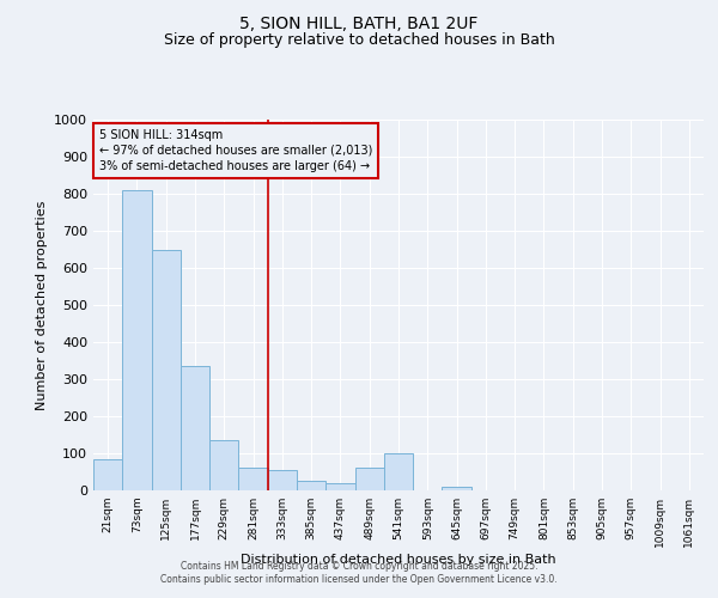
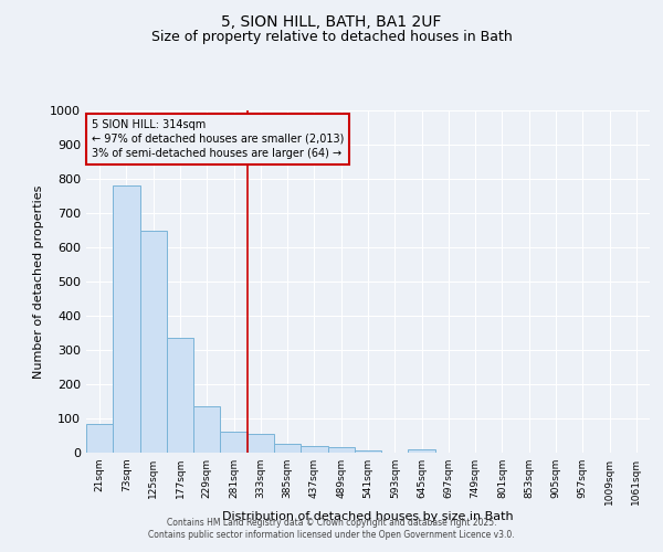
73sqm: 810 -> 780
489sqm: 60 -> 15
541sqm: 100 -> 8
